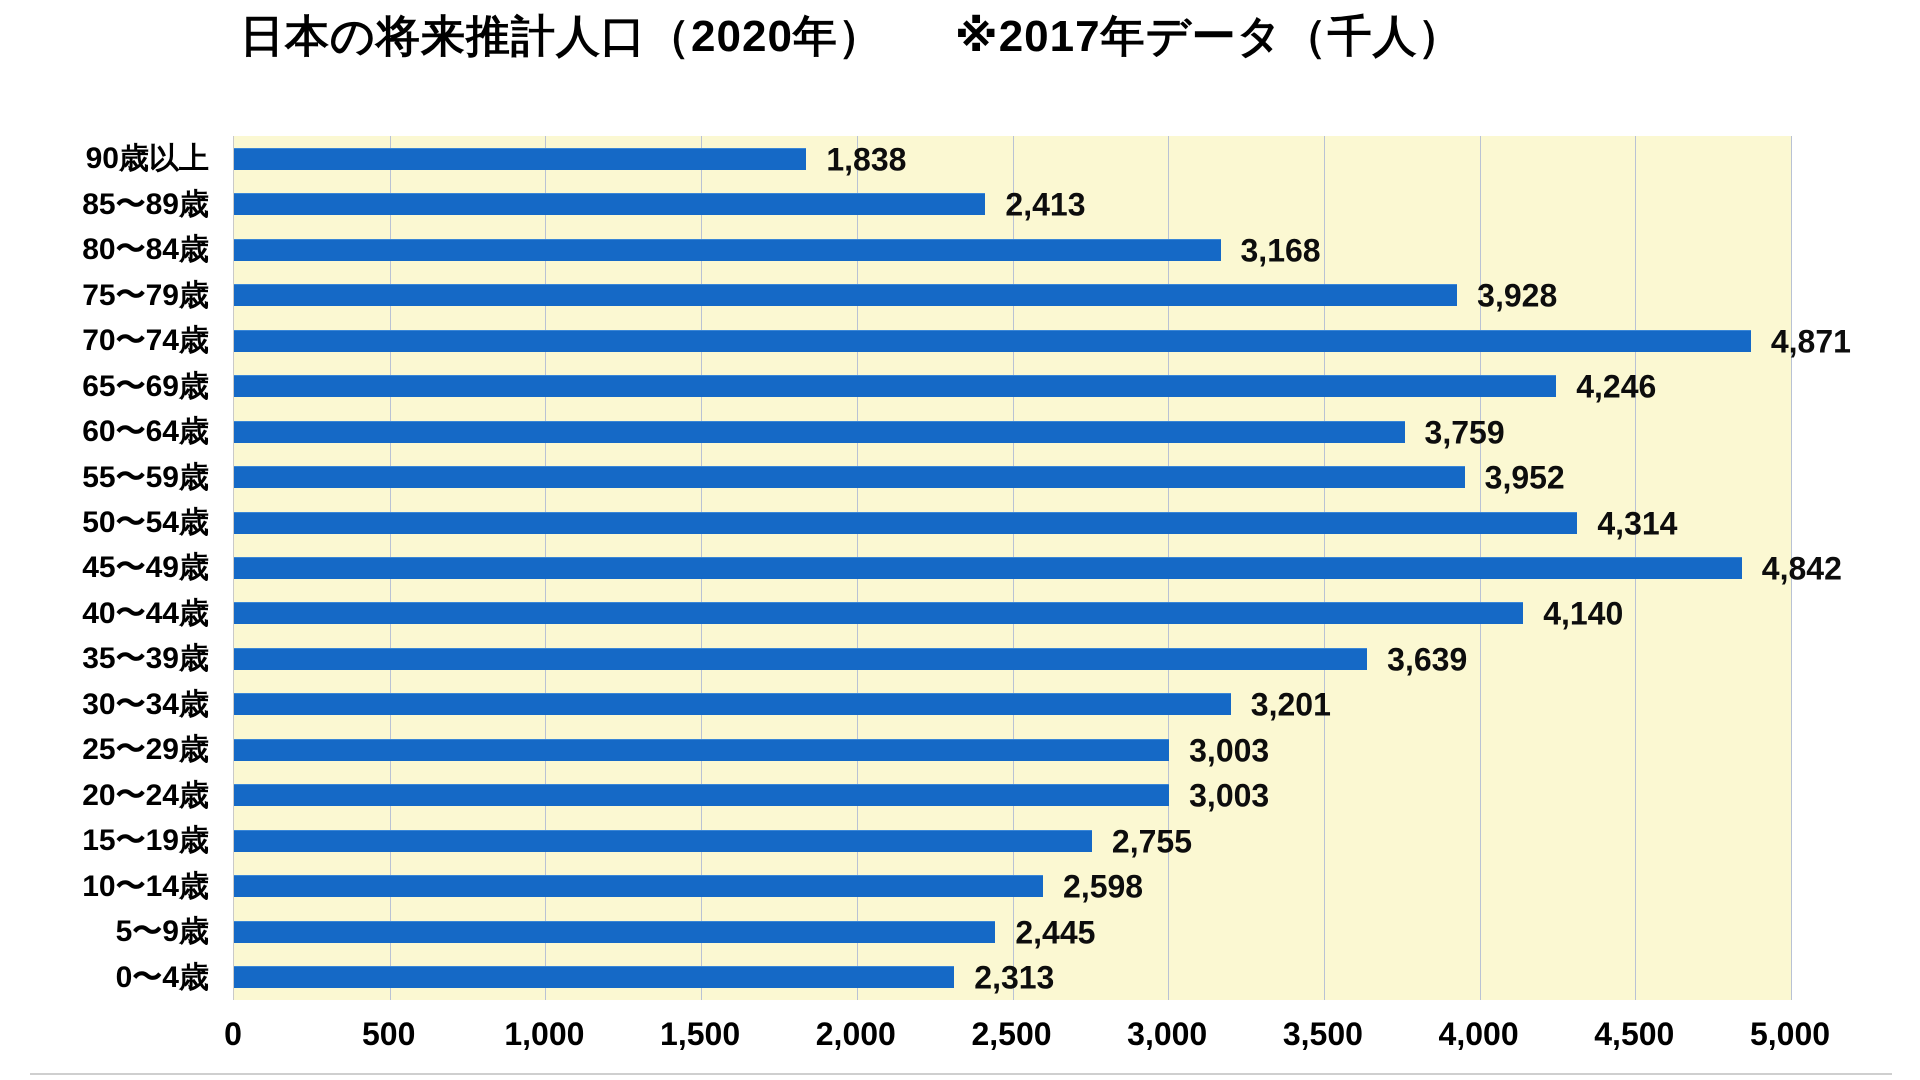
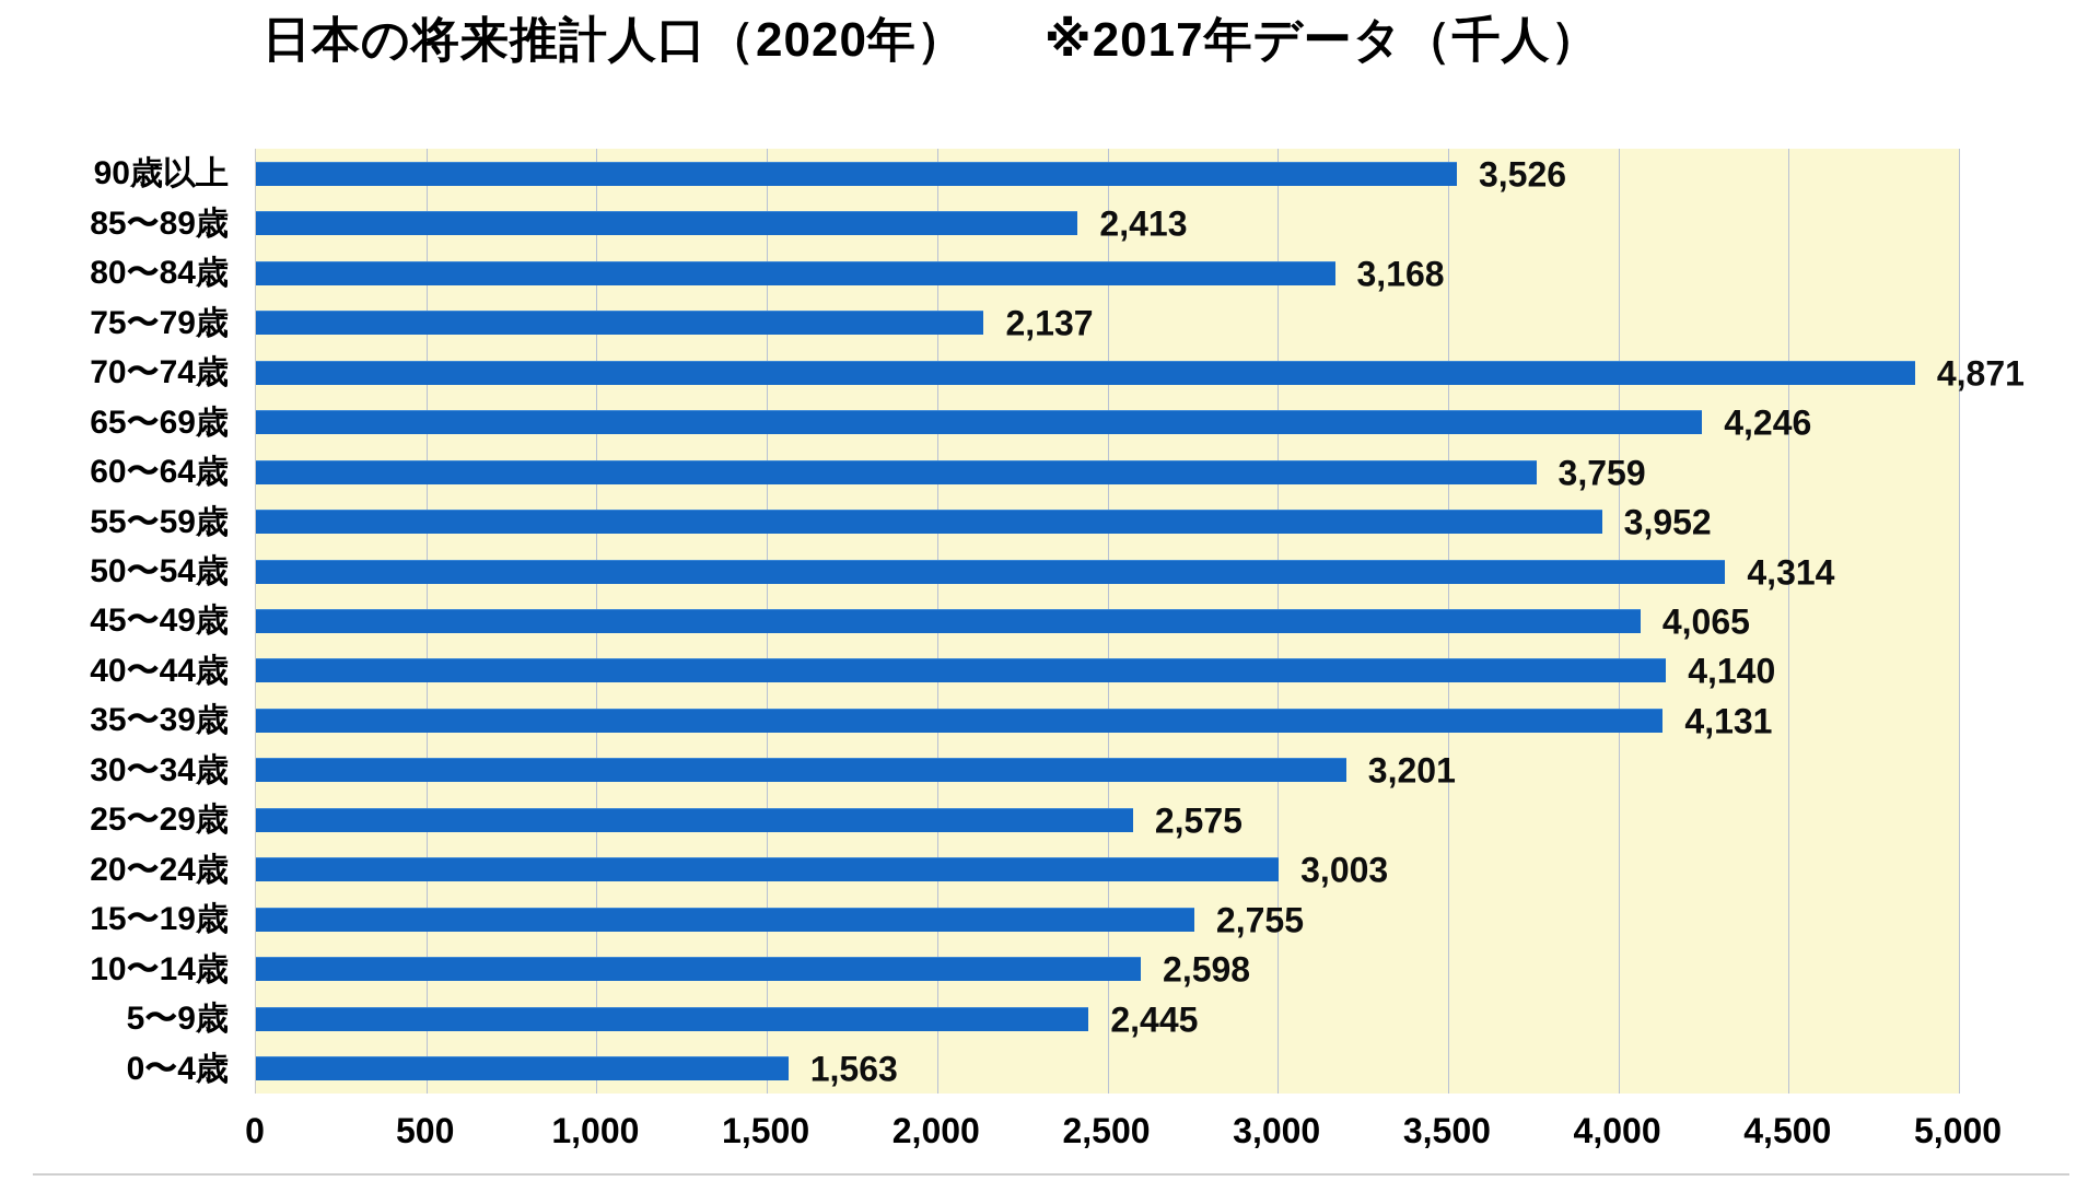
90歳以上: 1,838 -> 3,526
75〜79歳: 3,928 -> 2,137
45〜49歳: 4,842 -> 4,065
35〜39歳: 3,639 -> 4,131
25〜29歳: 3,003 -> 2,575
0〜4歳: 2,313 -> 1,563
